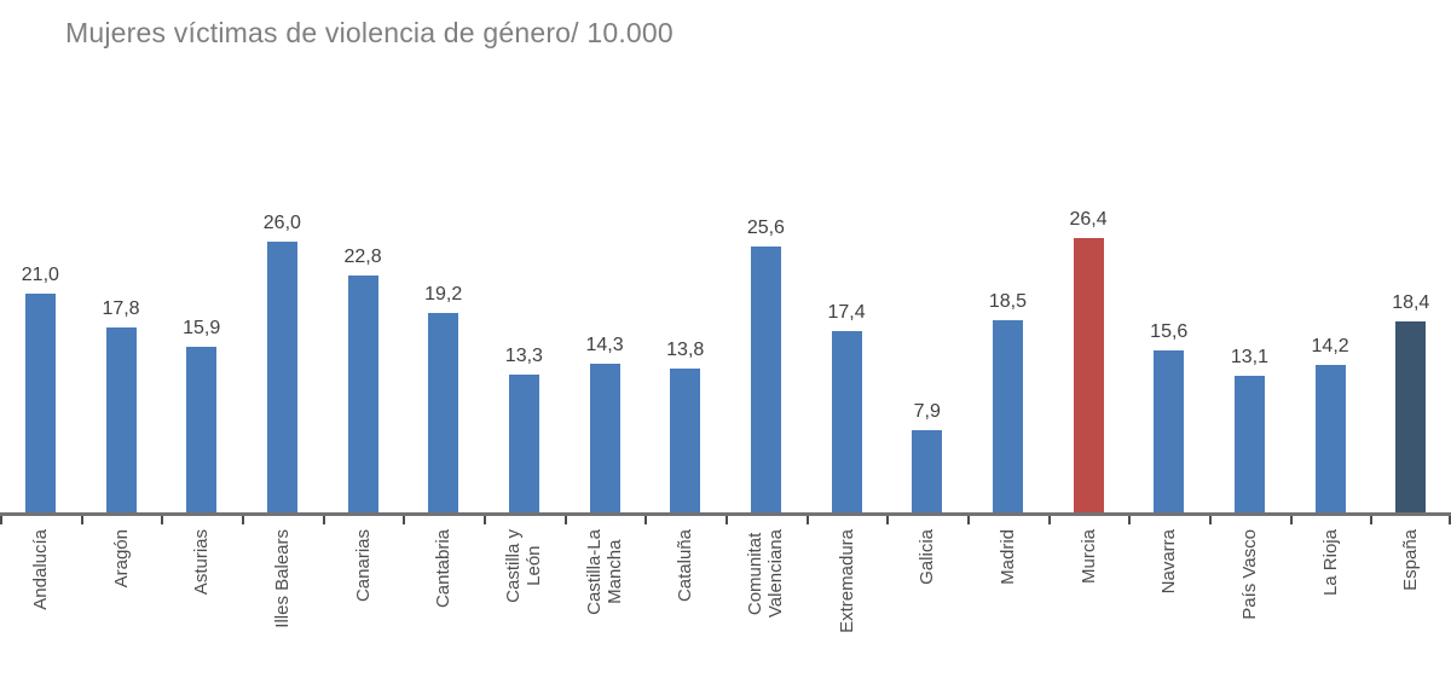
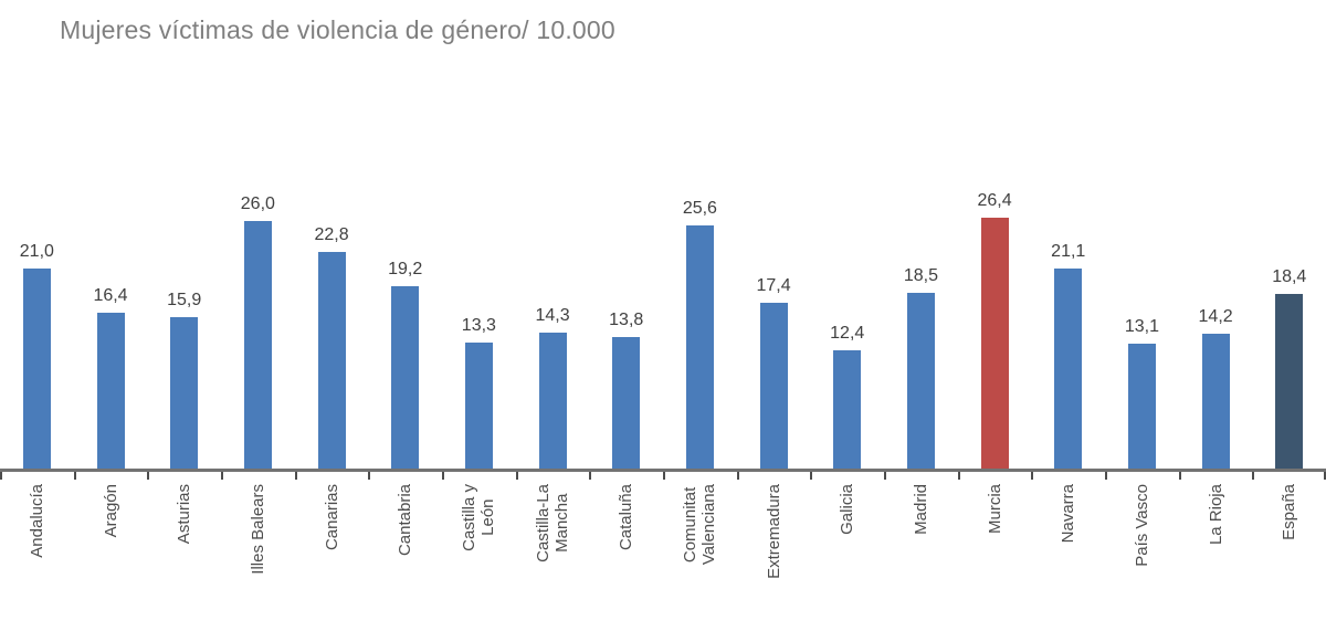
Aragón: 17,8 -> 16,4
Galicia: 7,9 -> 12,4
Navarra: 15,6 -> 21,1
